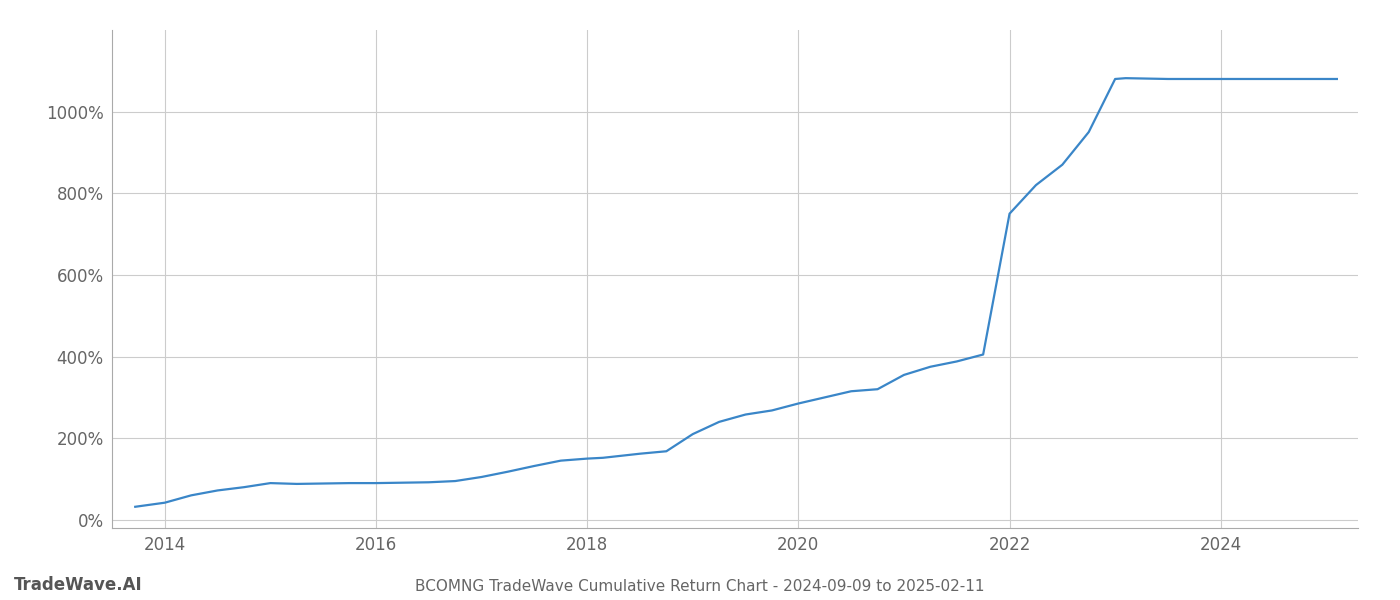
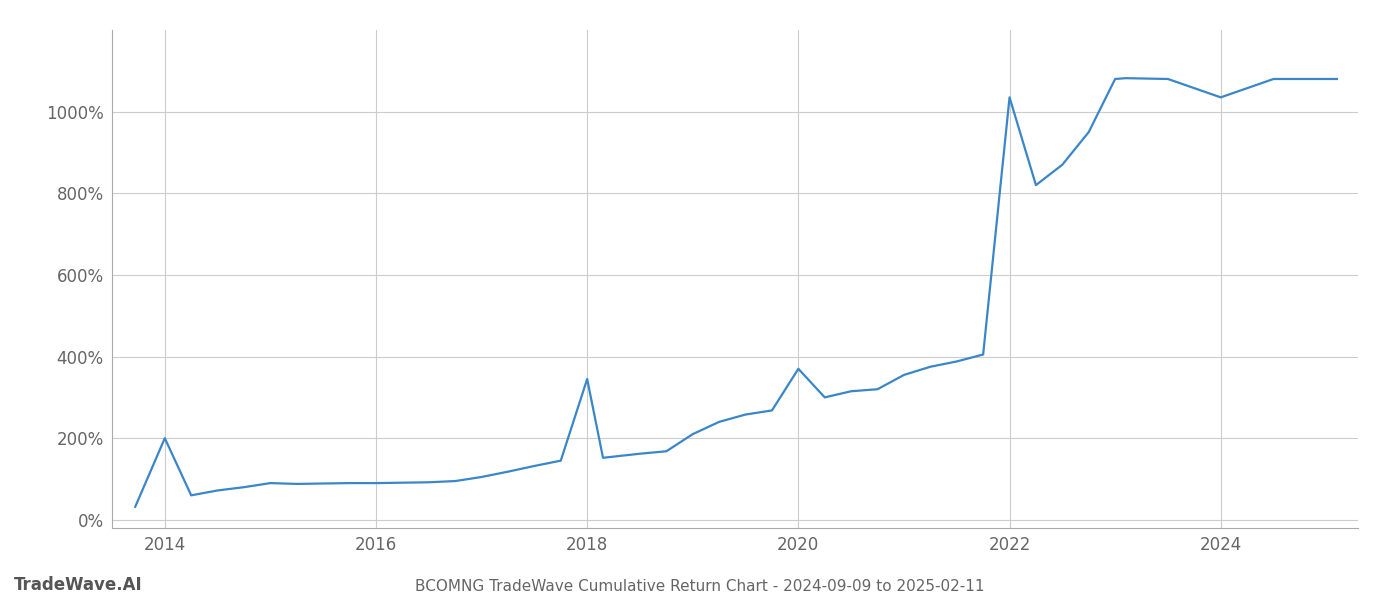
2014: 42% -> 200%
2018: 150% -> 345%
2020: 285% -> 370%
2022: 750% -> 1035%
2024: 1080% -> 1035%
